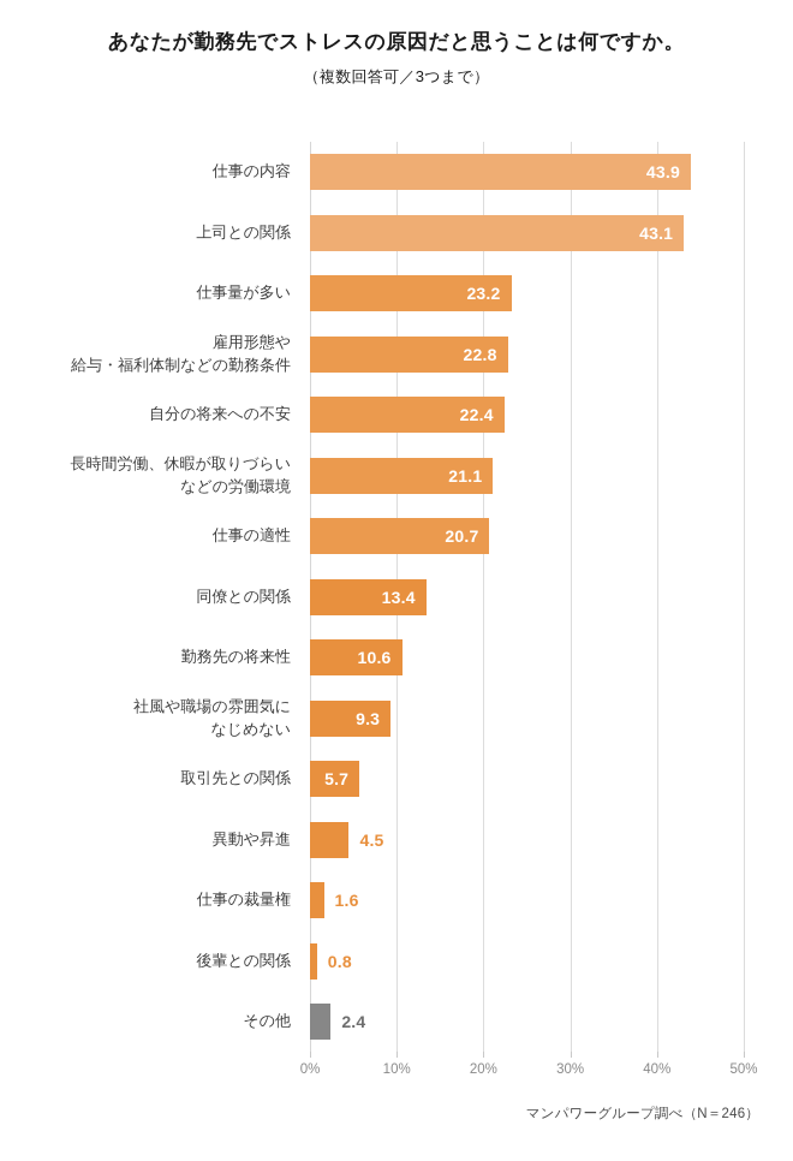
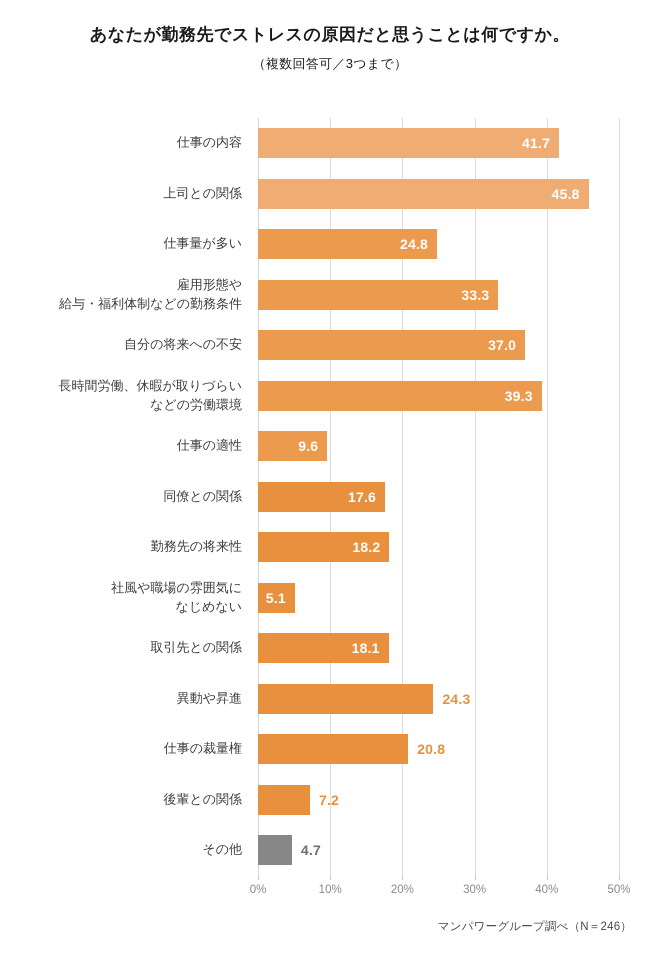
仕事の内容: 43.9 -> 41.7
上司との関係: 43.1 -> 45.8
仕事量が多い: 23.2 -> 24.8
雇用形態や 給与・福利体制などの勤務条件: 22.8 -> 33.3
自分の将来への不安: 22.4 -> 37.0
長時間労働、休暇が取りづらい などの労働環境: 21.1 -> 39.3
仕事の適性: 20.7 -> 9.6
同僚との関係: 13.4 -> 17.6
勤務先の将来性: 10.6 -> 18.2
社風や職場の雰囲気に なじめない: 9.3 -> 5.1
取引先との関係: 5.7 -> 18.1
異動や昇進: 4.5 -> 24.3
仕事の裁量権: 1.6 -> 20.8
後輩との関係: 0.8 -> 7.2
その他: 2.4 -> 4.7
